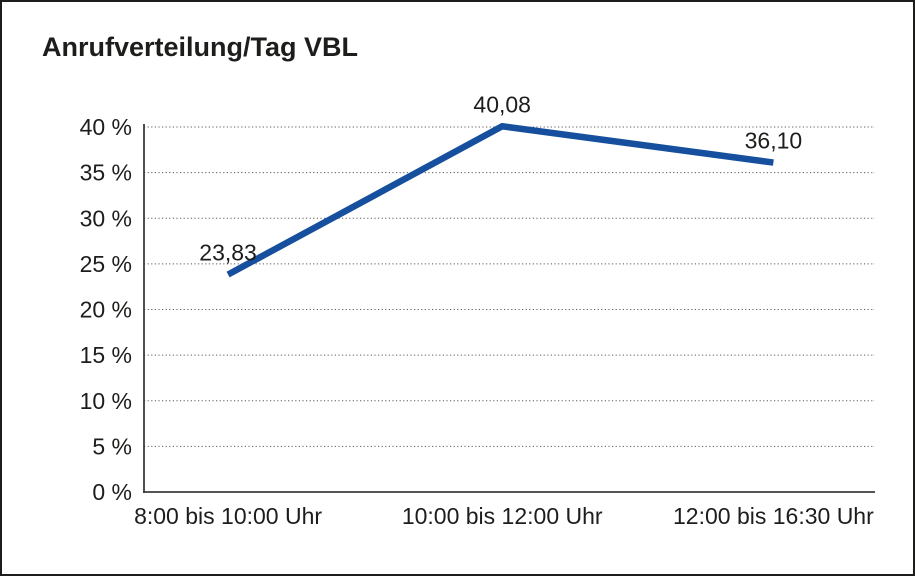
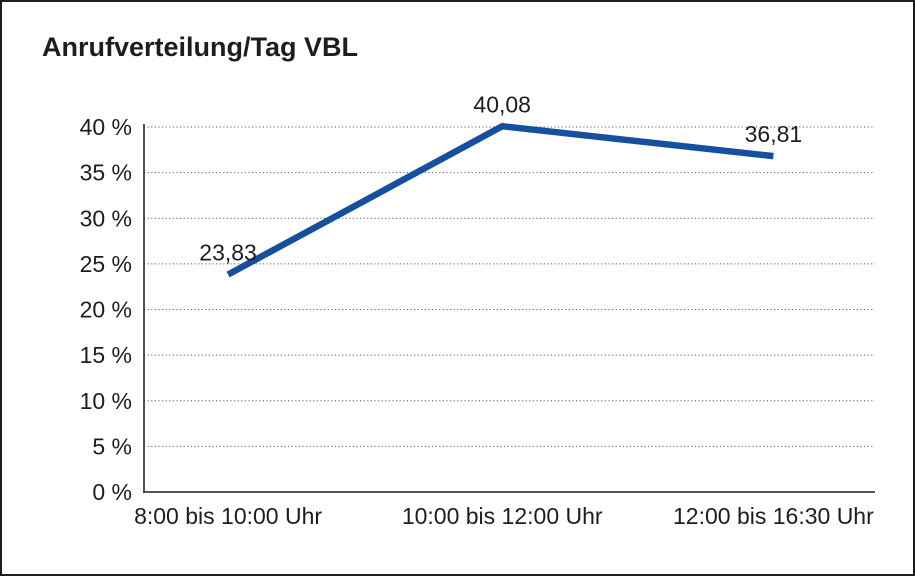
12:00 bis 16:30 Uhr: 36,10 -> 36,81
